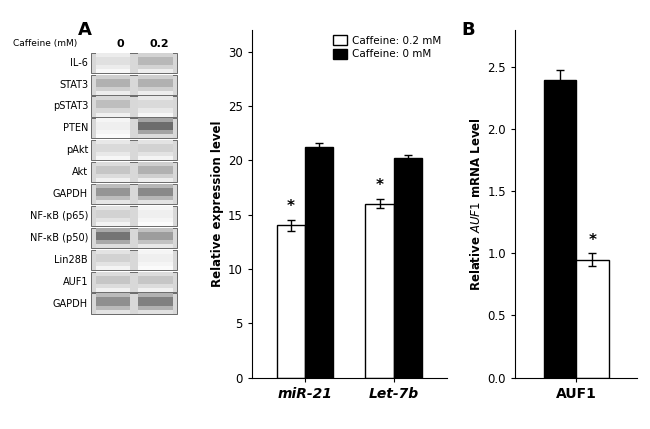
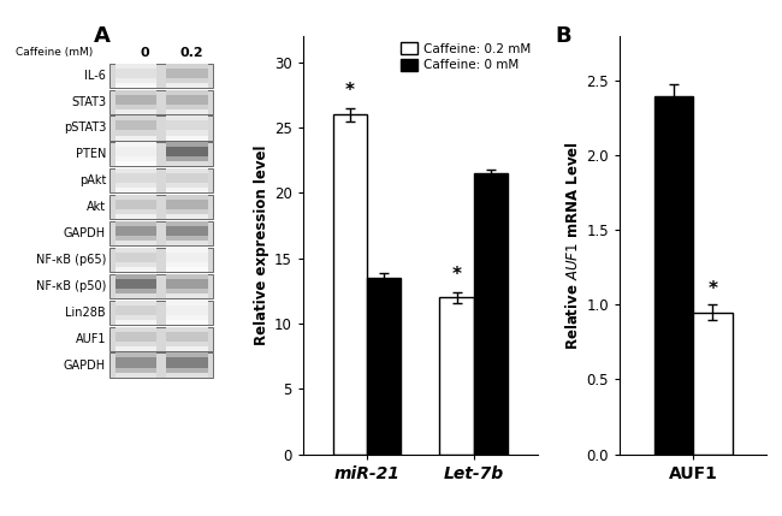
Caffeine: 0.2 mM/miR-21: 14 -> 26
Caffeine: 0 mM/miR-21: 21.2 -> 13.5
Caffeine: 0.2 mM/Let-7b: 16 -> 12
Caffeine: 0 mM/Let-7b: 20.2 -> 21.5
